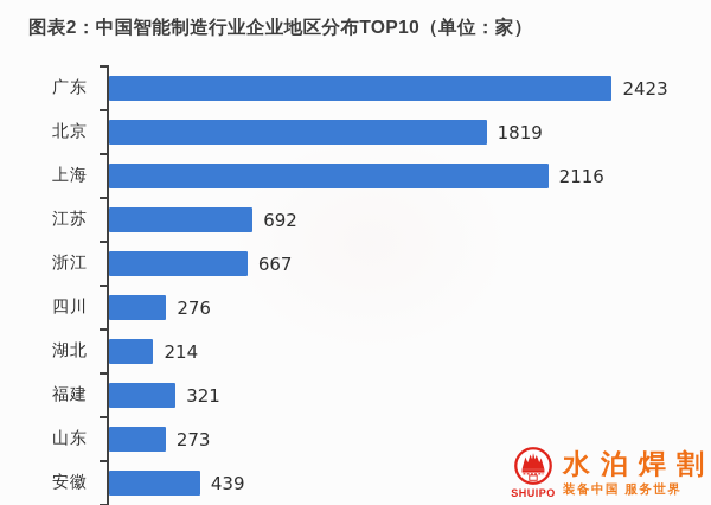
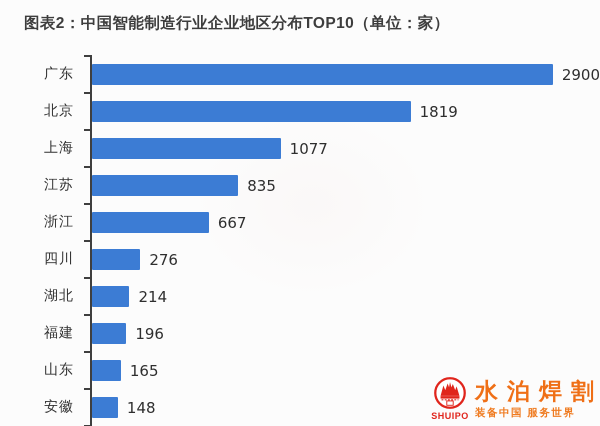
广东: 2423 -> 2900
上海: 2116 -> 1077
江苏: 692 -> 835
福建: 321 -> 196
山东: 273 -> 165
安徽: 439 -> 148
